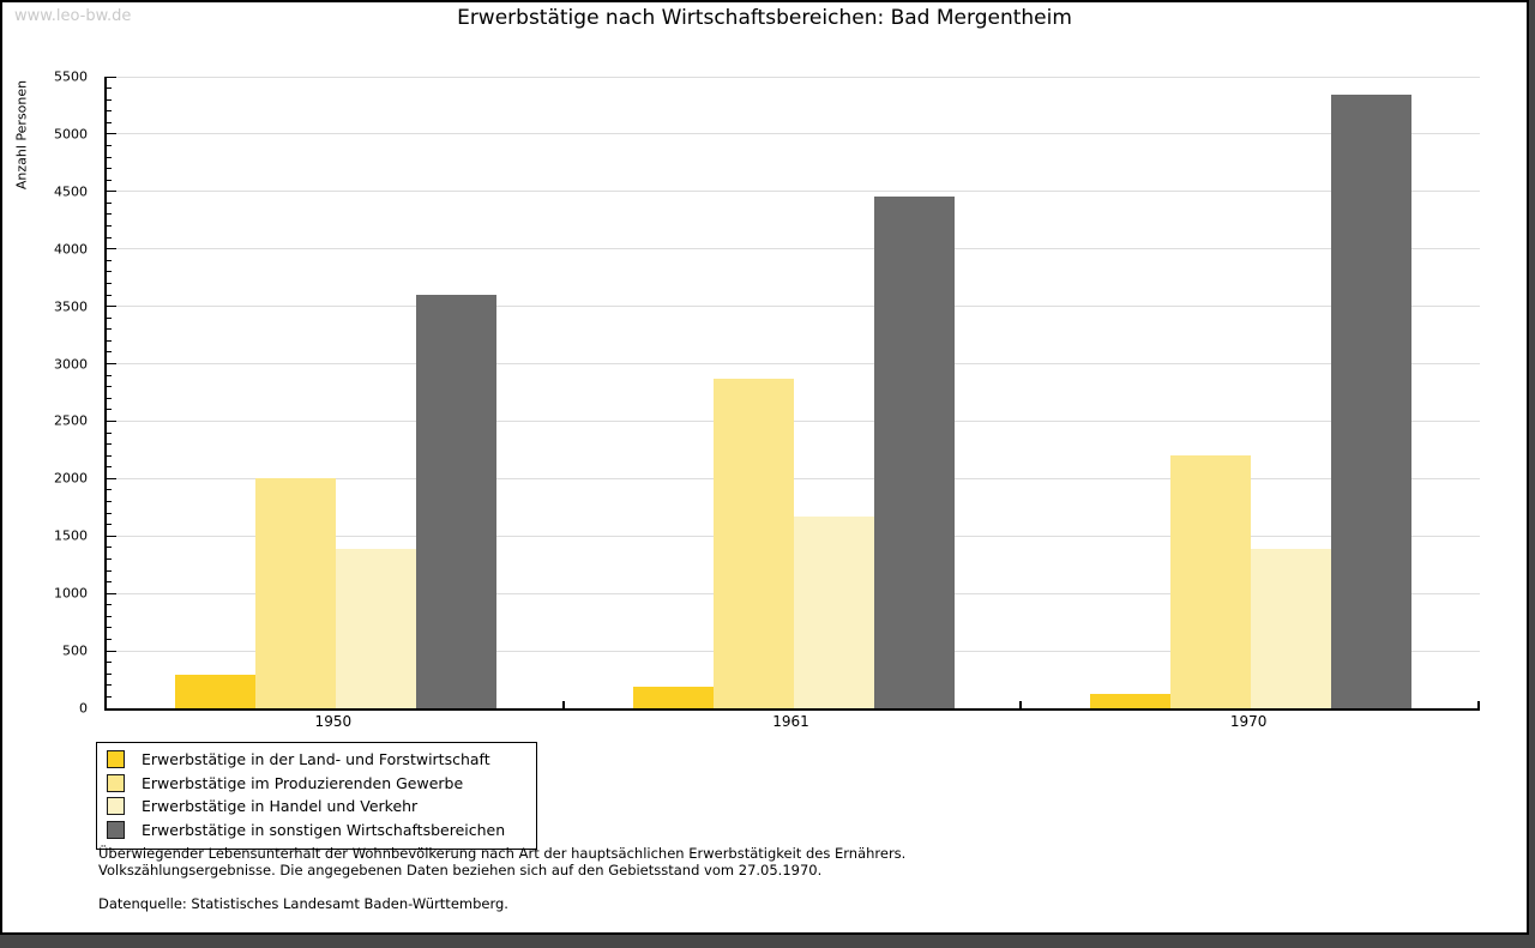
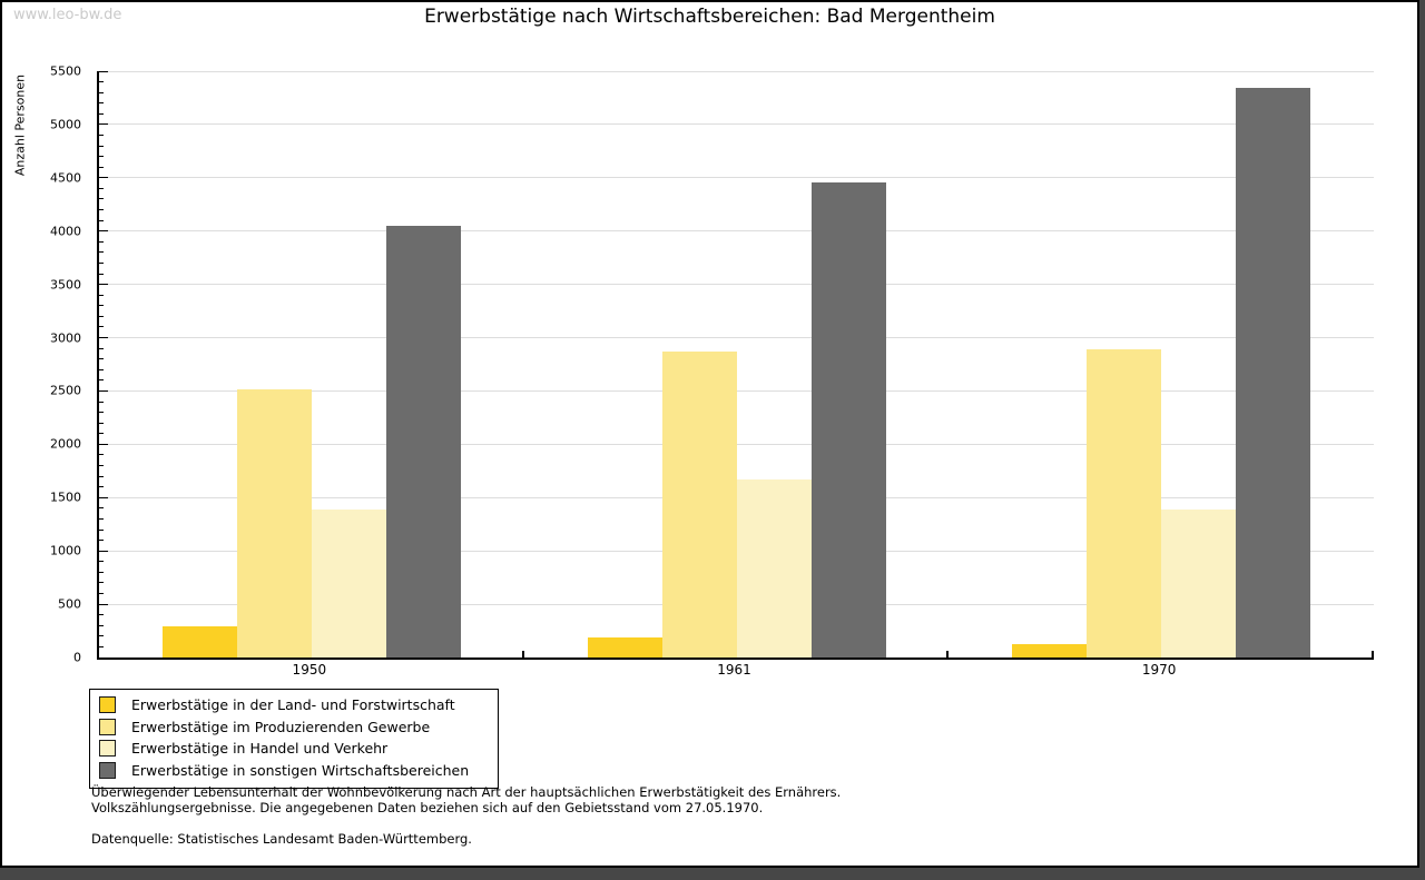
Erwerbstätige im Produzierenden Gewerbe/1950: 2000 -> 2500
Erwerbstätige in sonstigen Wirtschaftsbereichen/1950: 3600 -> 4000
Erwerbstätige im Produzierenden Gewerbe/1970: 2200 -> 2900
